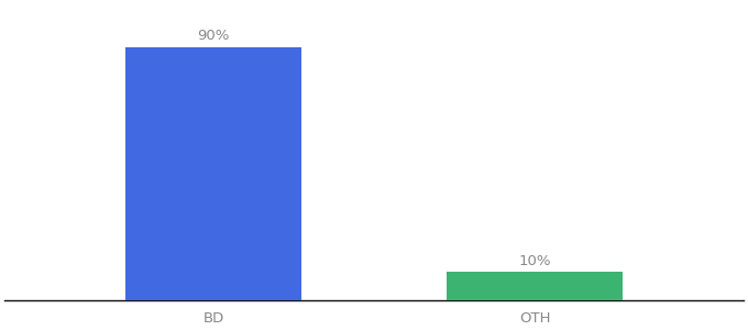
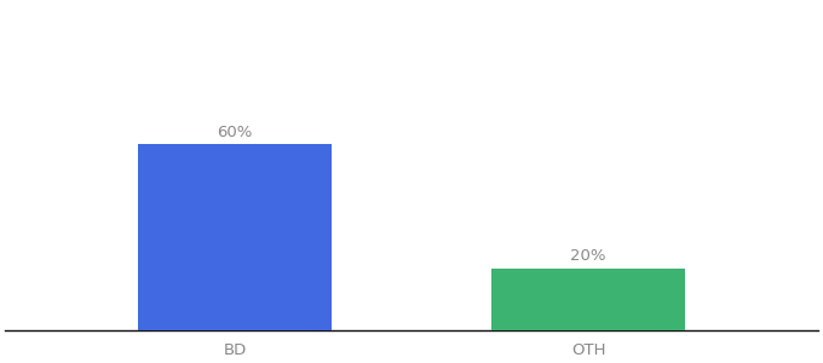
BD: 90% -> 60%
OTH: 10% -> 20%
